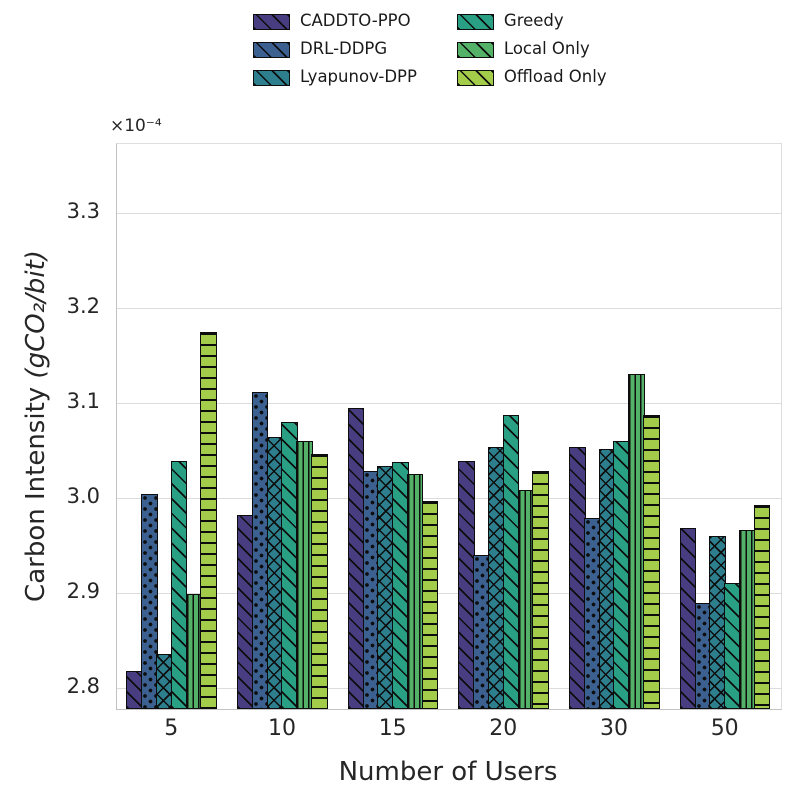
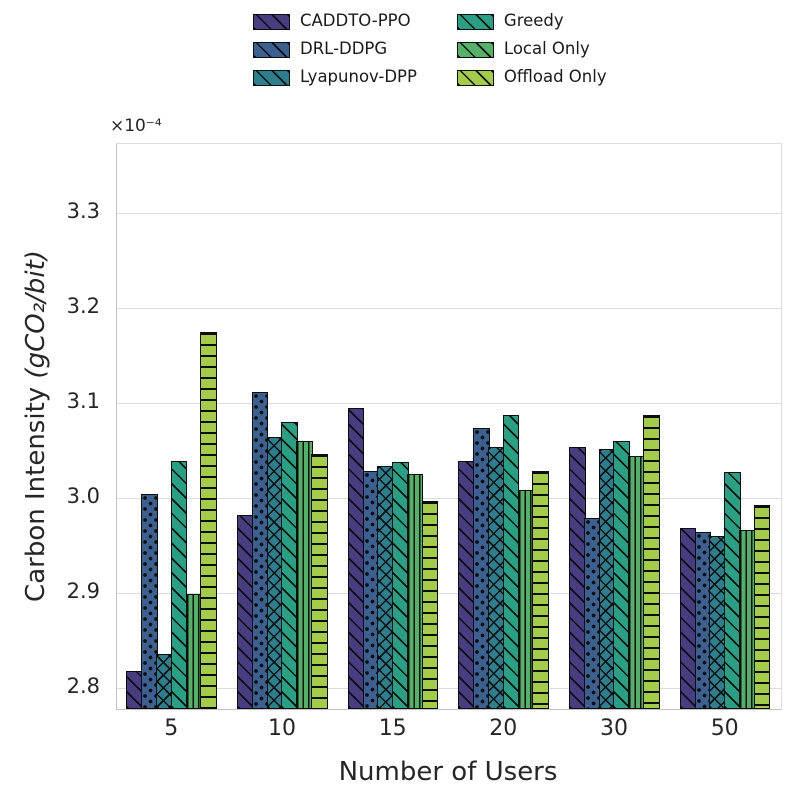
DRL-DDPG/20: 2.94 -> 3.07
Local Only/30: 3.13 -> 3.04
DRL-DDPG/50: 2.89 -> 2.96
Greedy/50: 2.91 -> 3.03
